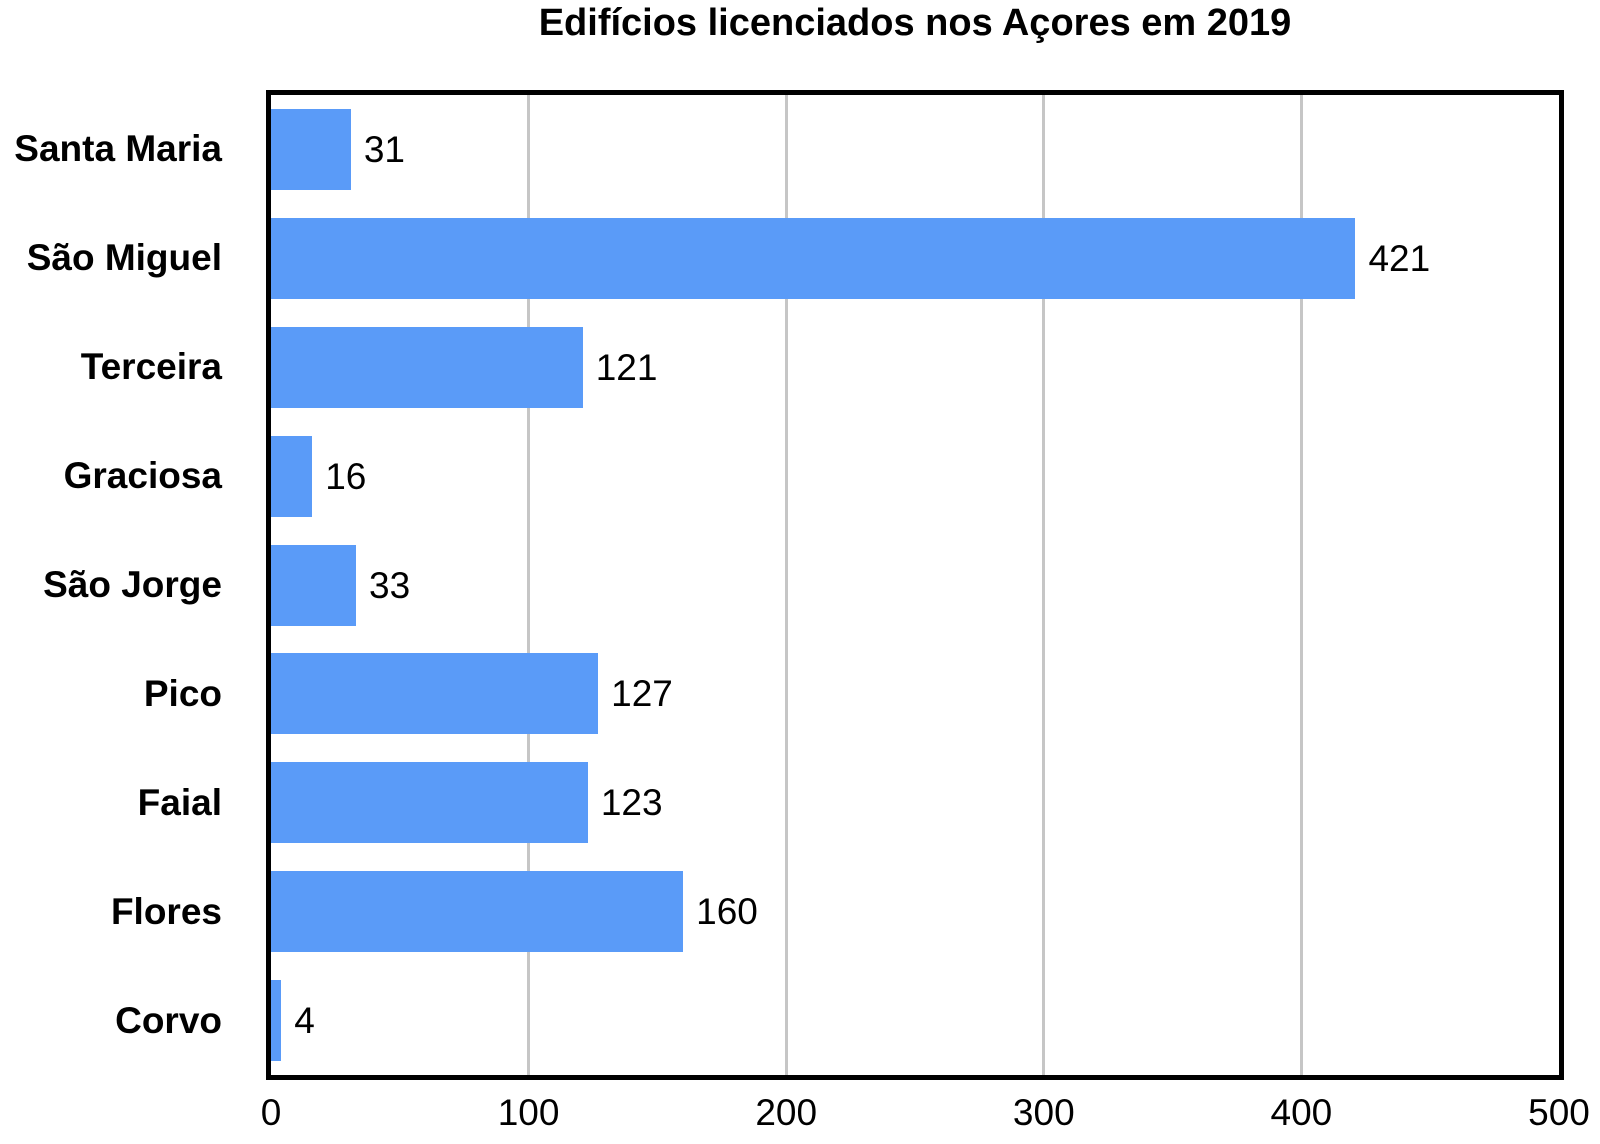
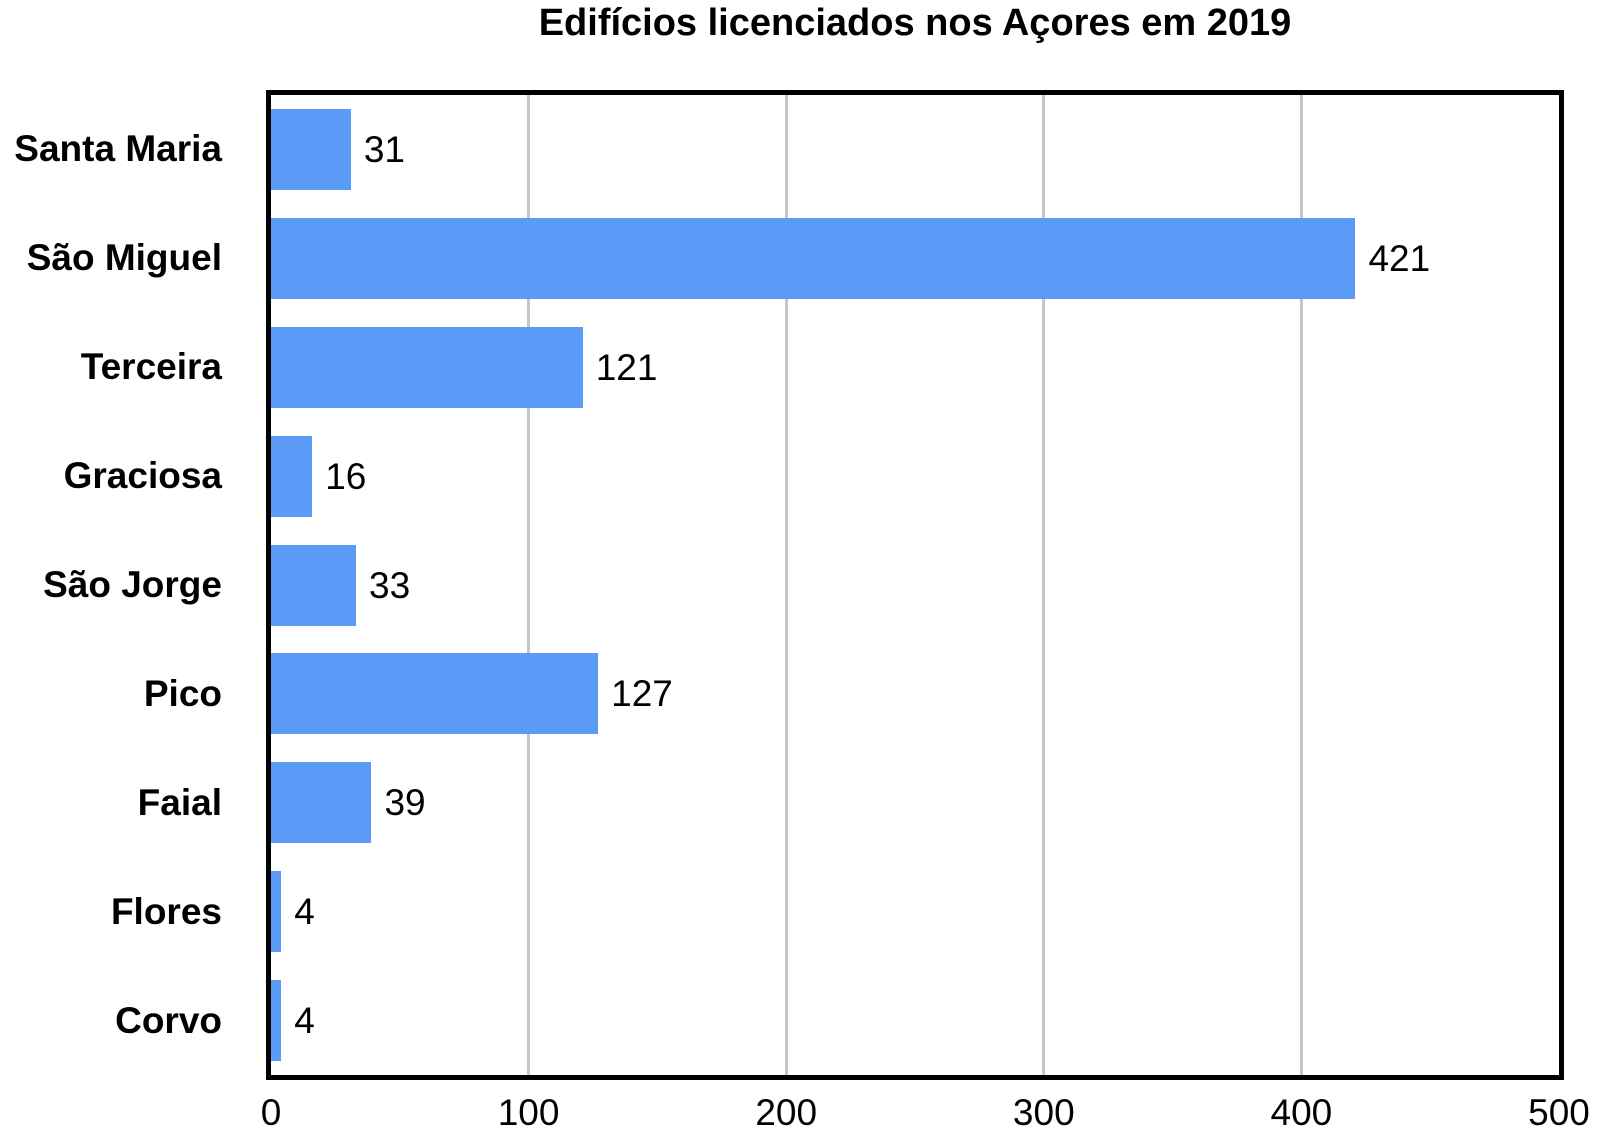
Faial: 123 -> 39
Flores: 160 -> 4
